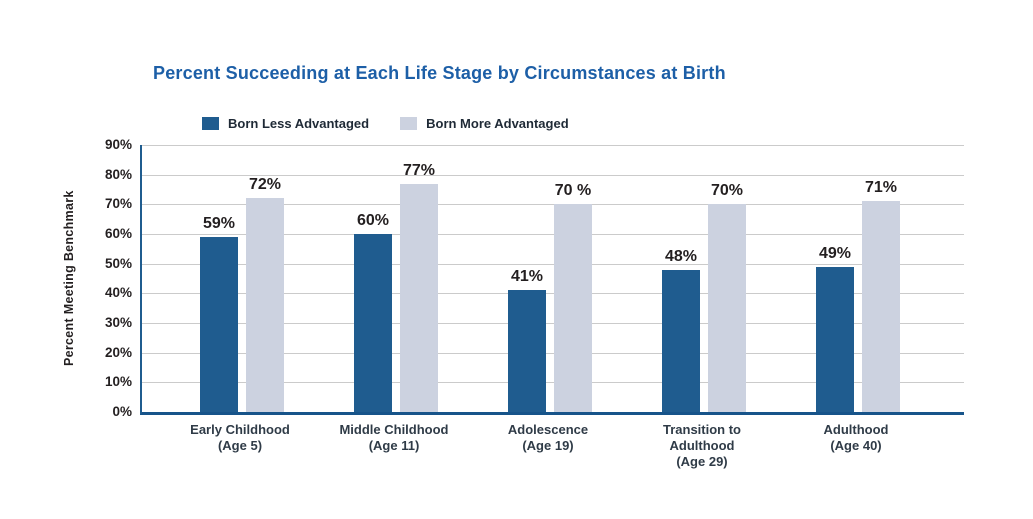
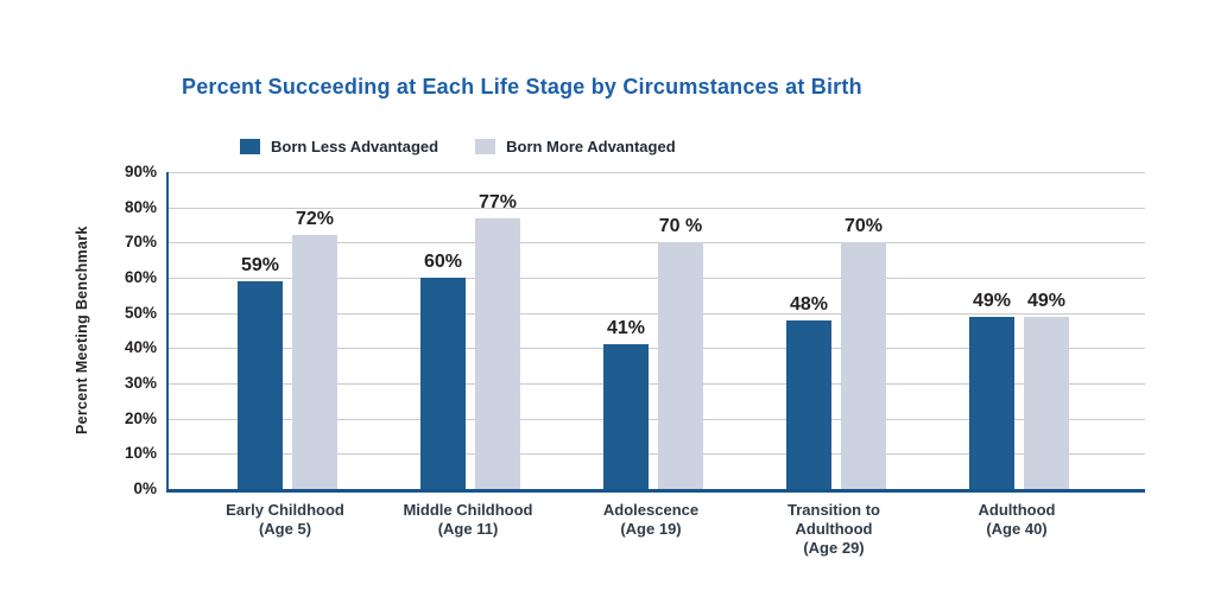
Born More Advantaged/Adulthood (Age 40): 71% -> 49%
